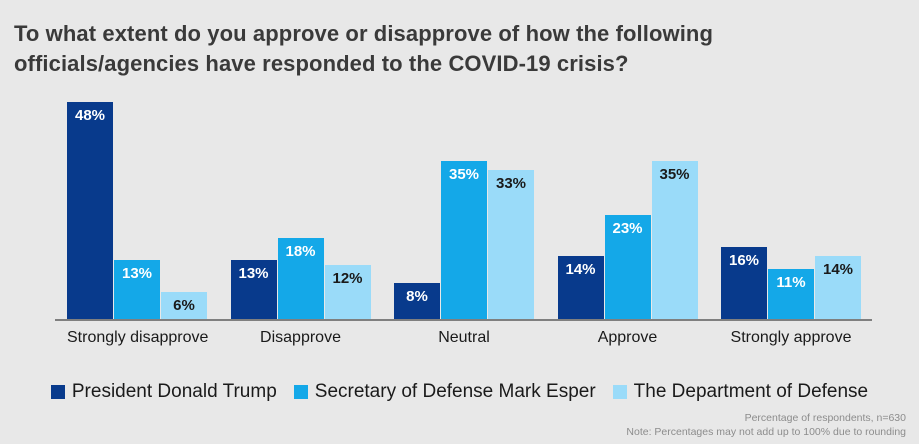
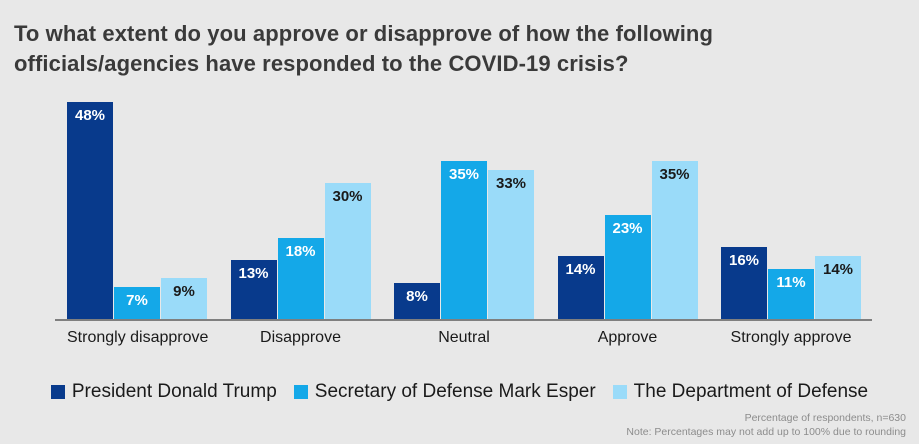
Secretary of Defense Mark Esper/Strongly disapprove: 13% -> 7%
The Department of Defense/Strongly disapprove: 6% -> 9%
The Department of Defense/Disapprove: 12% -> 30%
